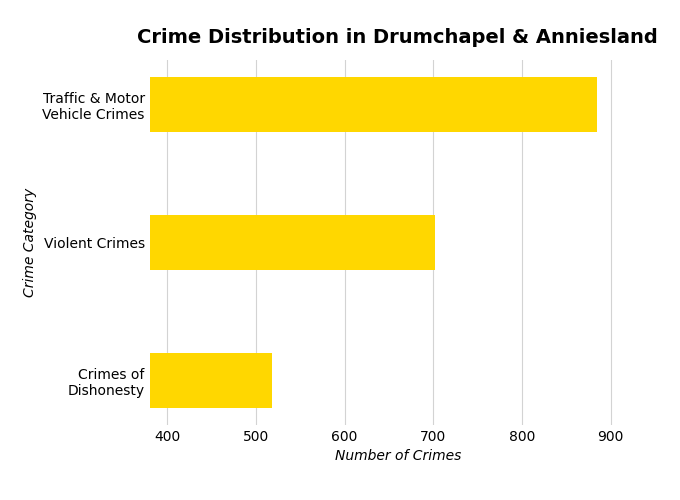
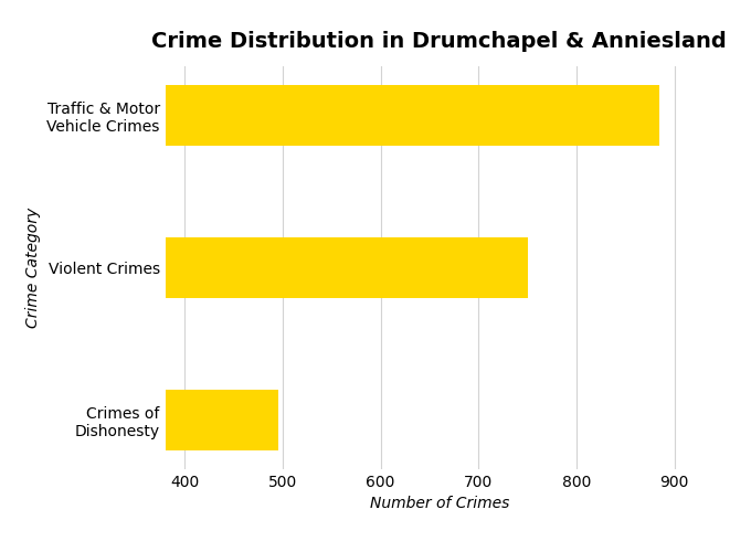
Violent Crimes: 702 -> 750
Crimes of Dishonesty: 518 -> 495
